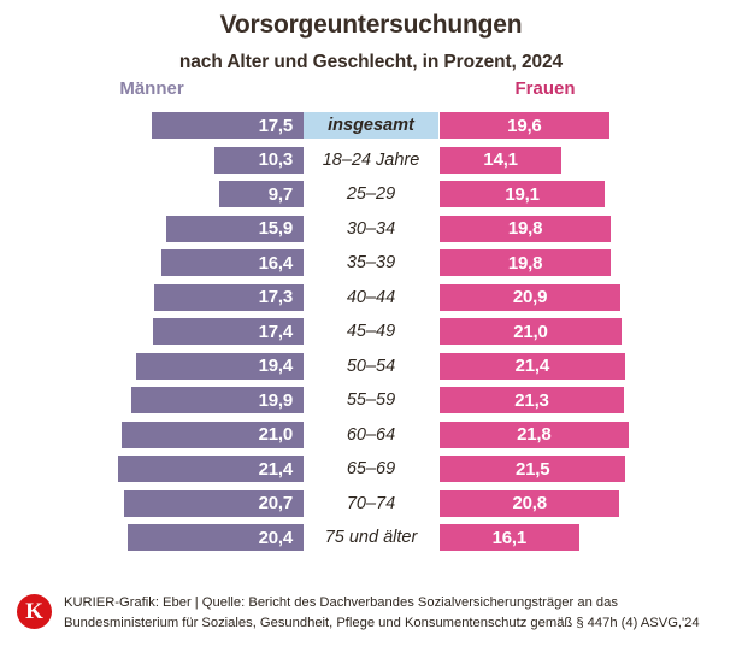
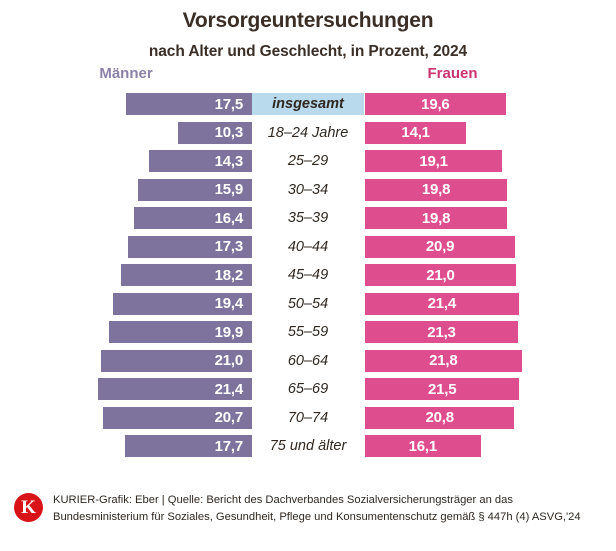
Männer/25–29: 9,7 -> 14,3
Männer/45–49: 17,4 -> 18,2
Männer/75 und älter: 20,4 -> 17,7
